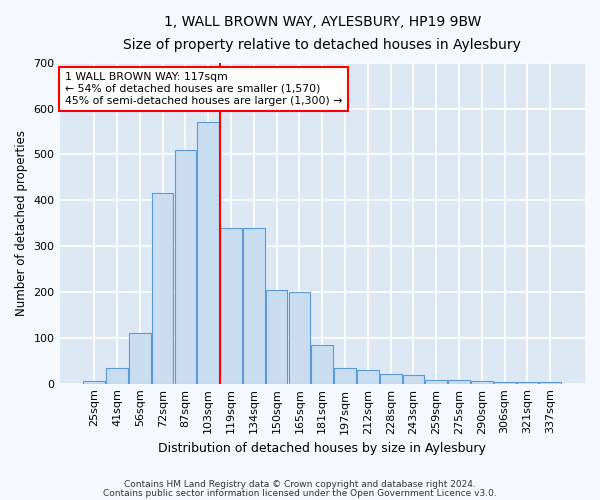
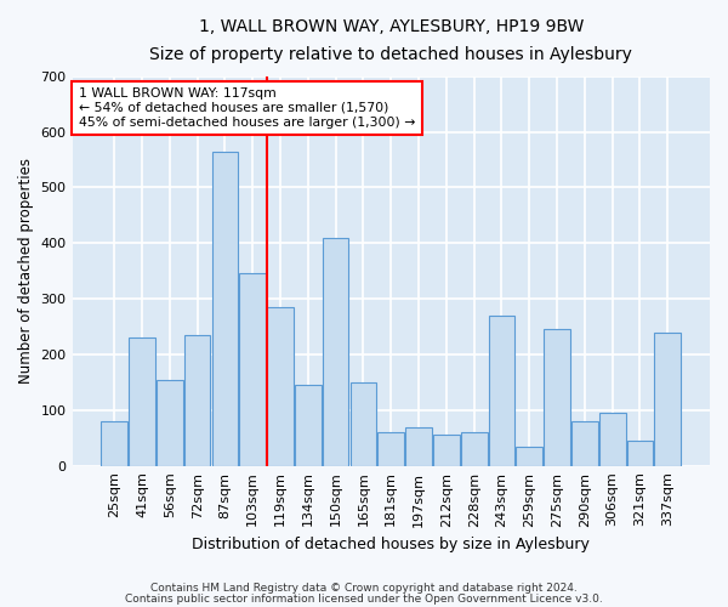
25sqm: 5 -> 80
41sqm: 35 -> 230
56sqm: 110 -> 155
72sqm: 415 -> 235
87sqm: 510 -> 565
103sqm: 570 -> 345
119sqm: 340 -> 285
134sqm: 340 -> 145
150sqm: 205 -> 410
165sqm: 200 -> 150
181sqm: 85 -> 60
197sqm: 35 -> 70
212sqm: 30 -> 55
228sqm: 22 -> 60
243sqm: 20 -> 270
259sqm: 8 -> 35
275sqm: 8 -> 245
290sqm: 5 -> 80
306sqm: 3 -> 95
321sqm: 3 -> 45
337sqm: 3 -> 240
